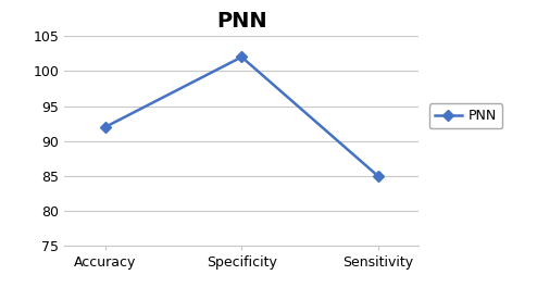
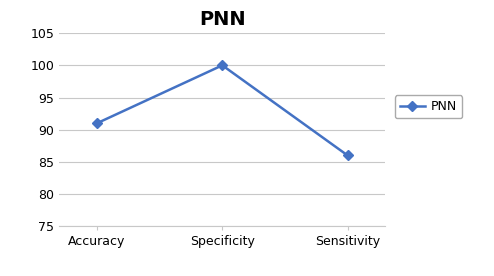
Accuracy: 92 -> 91
Specificity: 102 -> 100
Sensitivity: 85 -> 86
